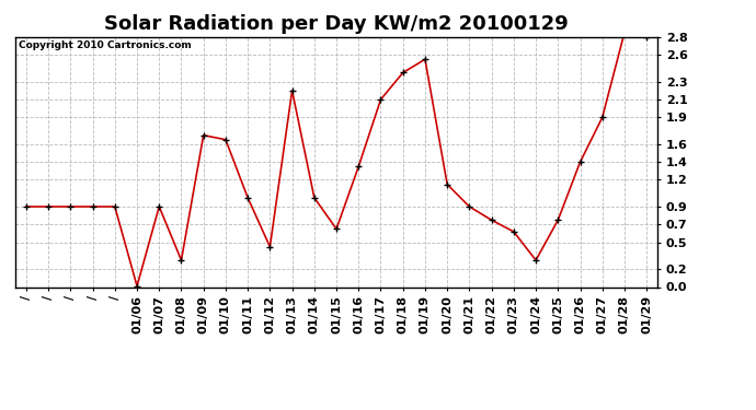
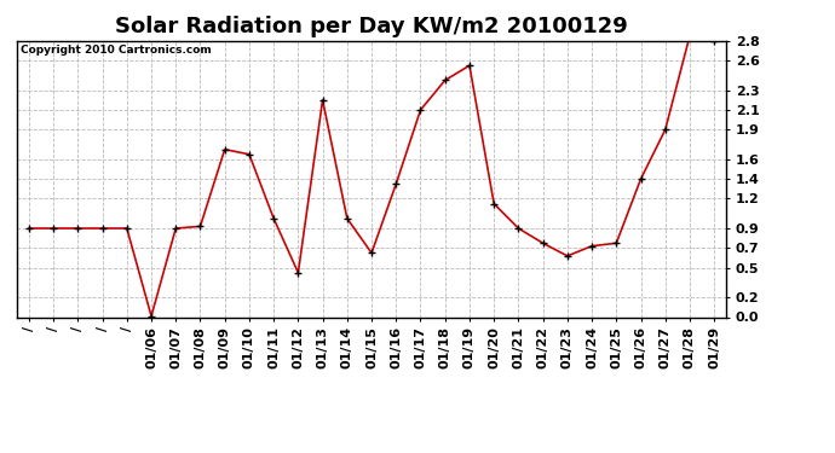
01/08: 0.30 -> 0.92
01/24: 0.30 -> 0.72
